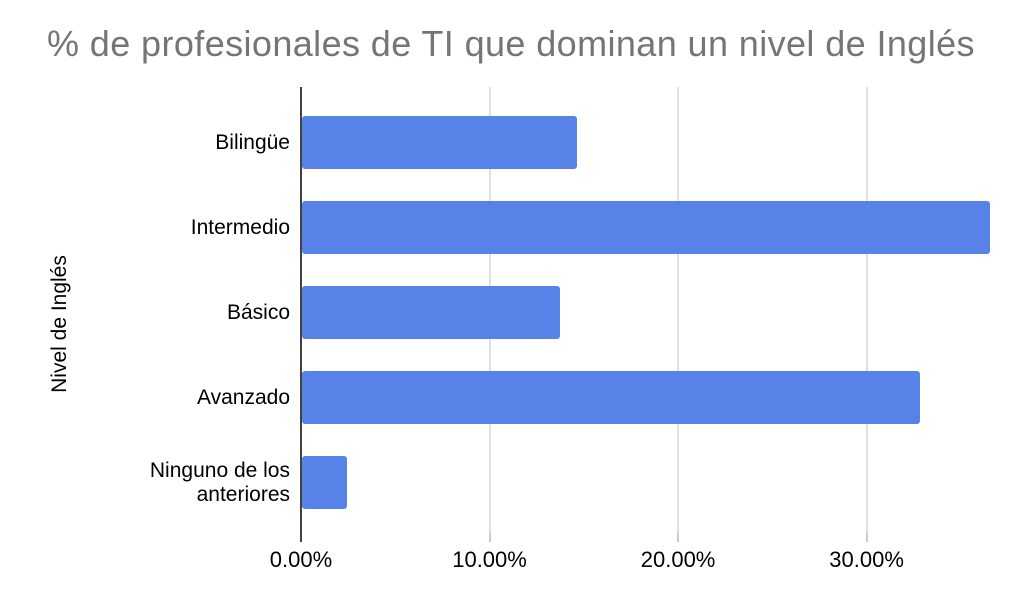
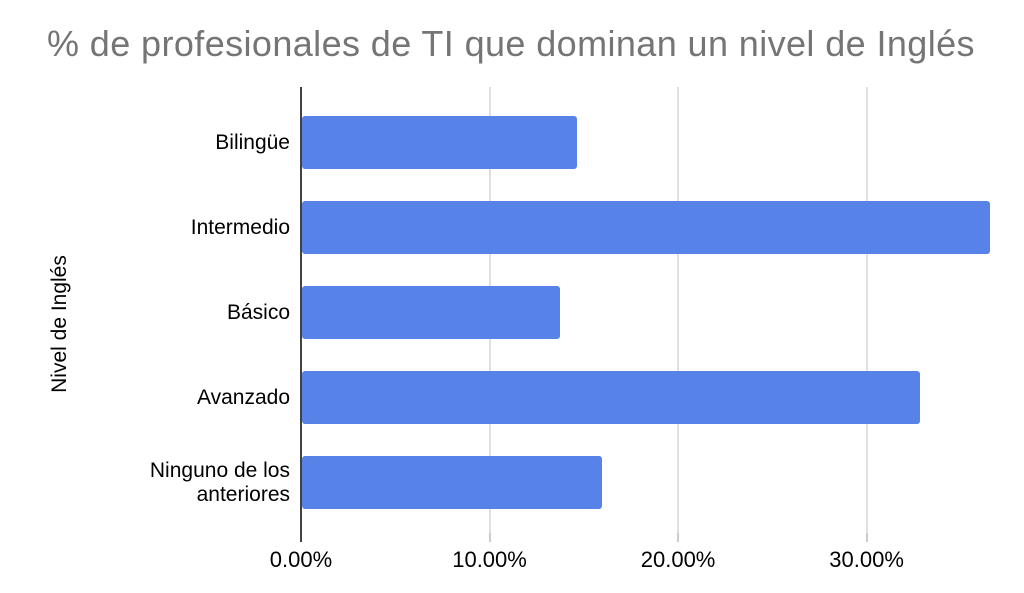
Ninguno de los anteriores: 2.4% -> 15.9%
